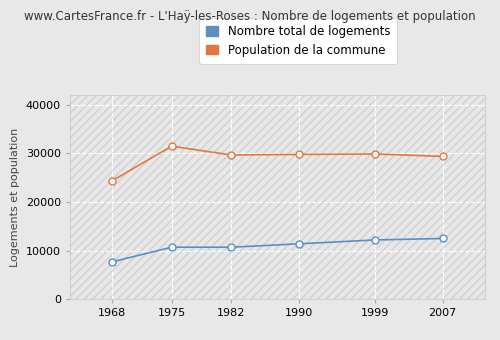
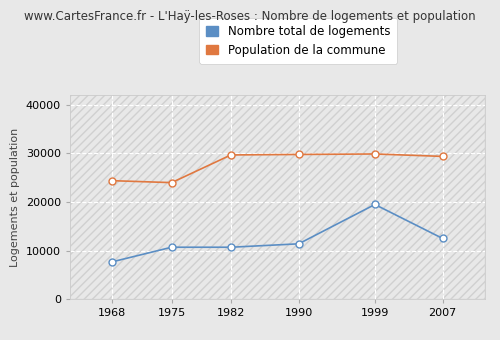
Population de la commune/1975: 31500 -> 24000
Nombre total de logements/1999: 12200 -> 19500
